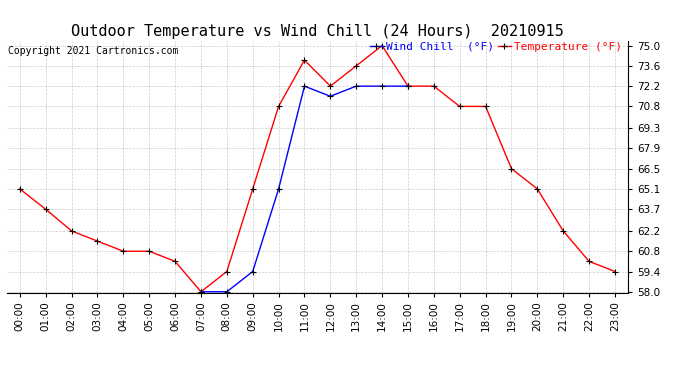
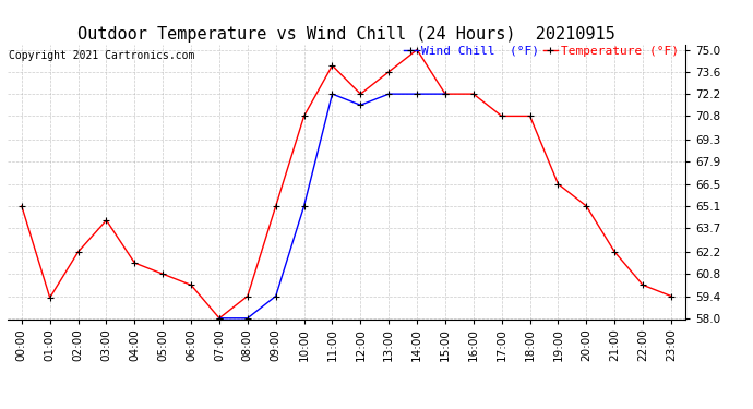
Temperature (°F)/01:00: 63.7 -> 59.3
Temperature (°F)/03:00: 61.5 -> 64.2
Temperature (°F)/04:00: 60.8 -> 61.5
